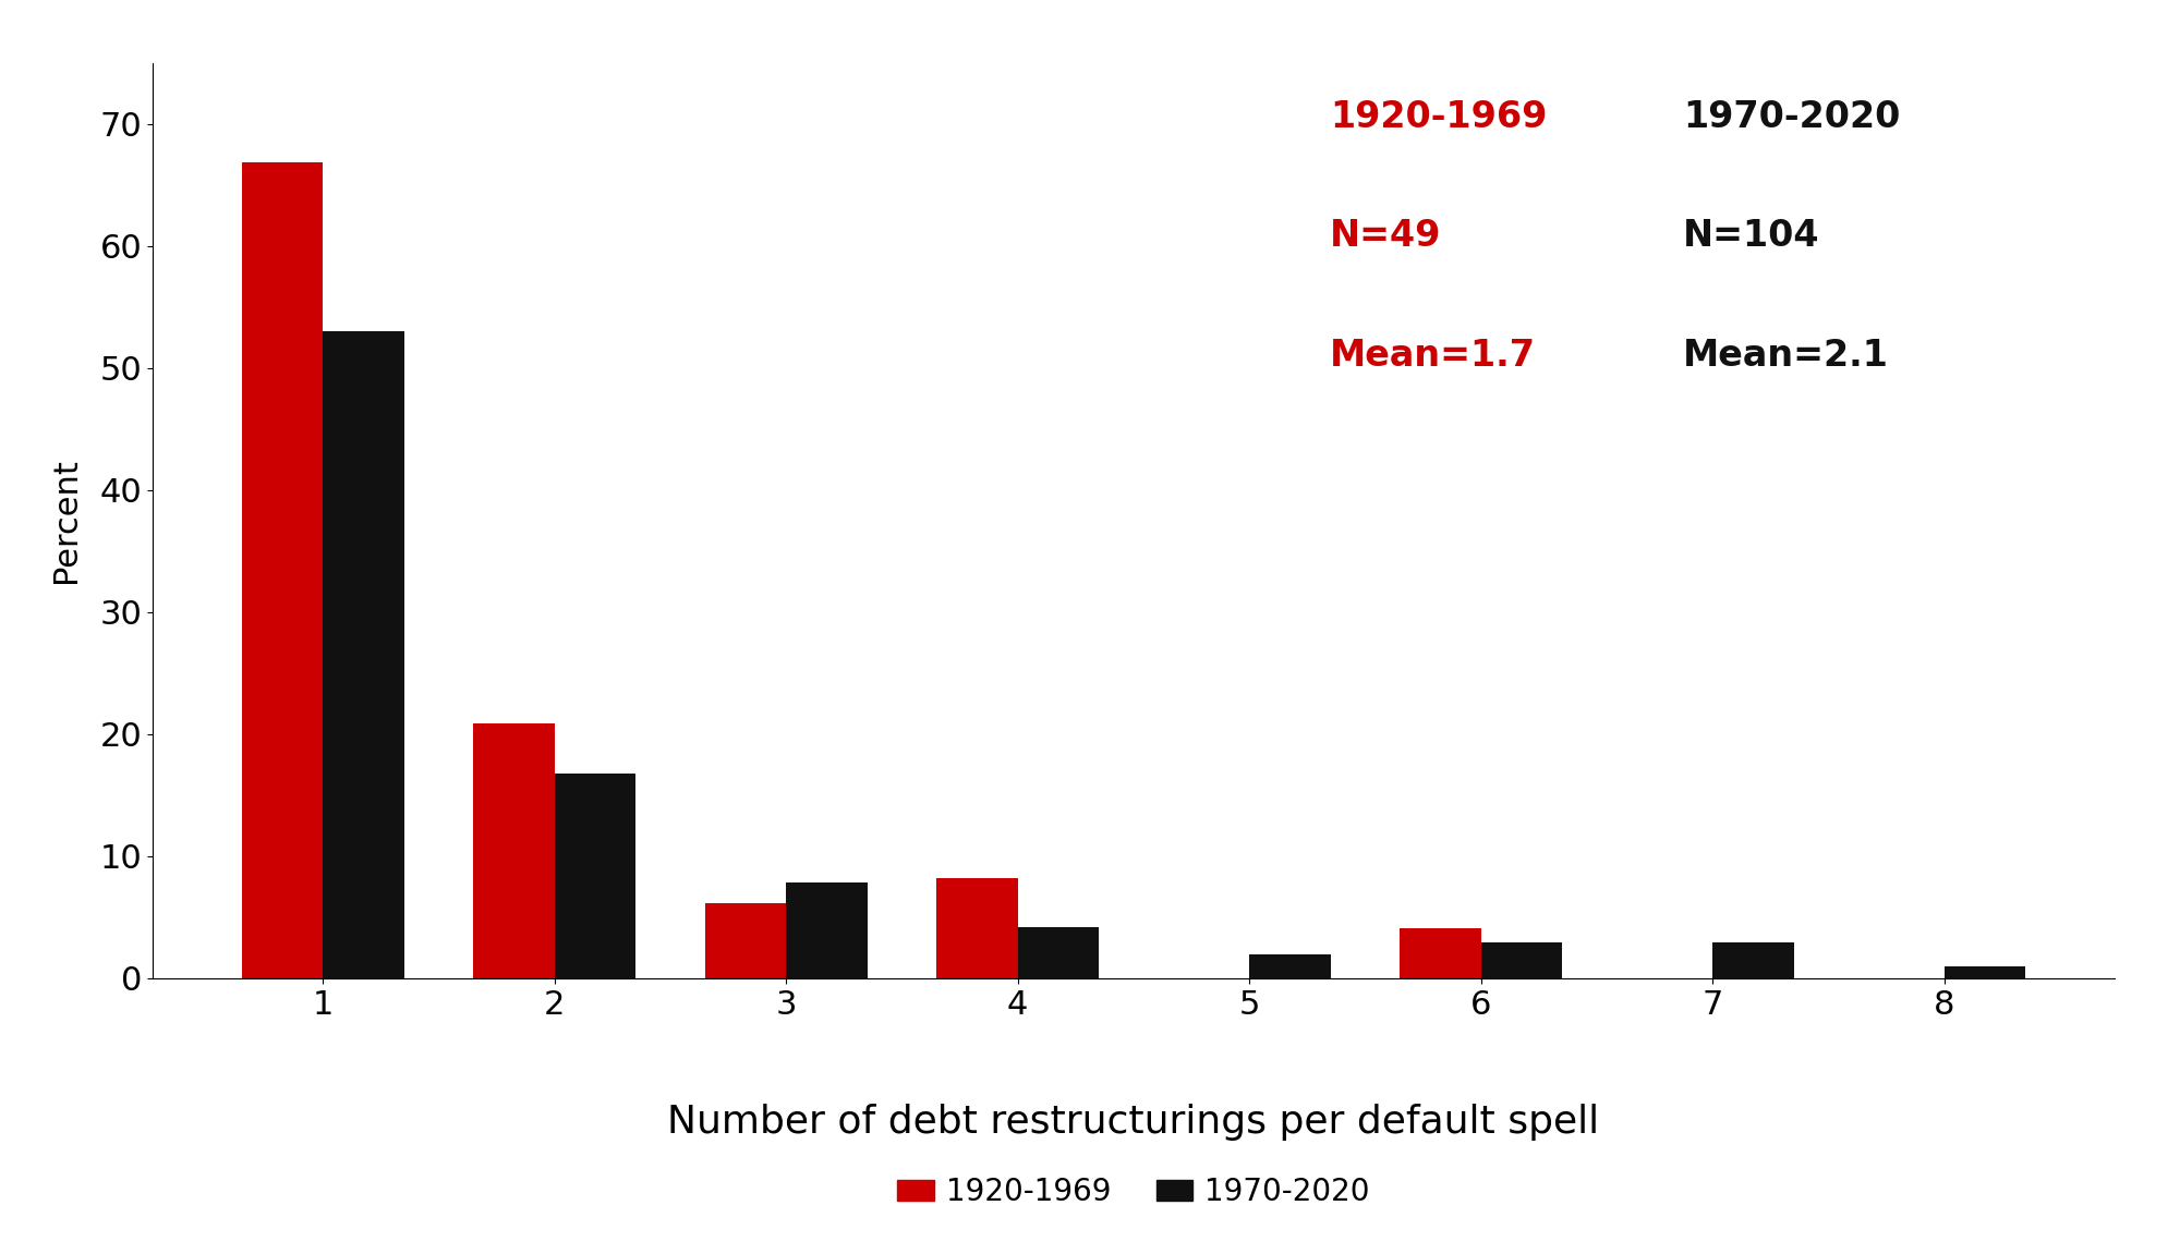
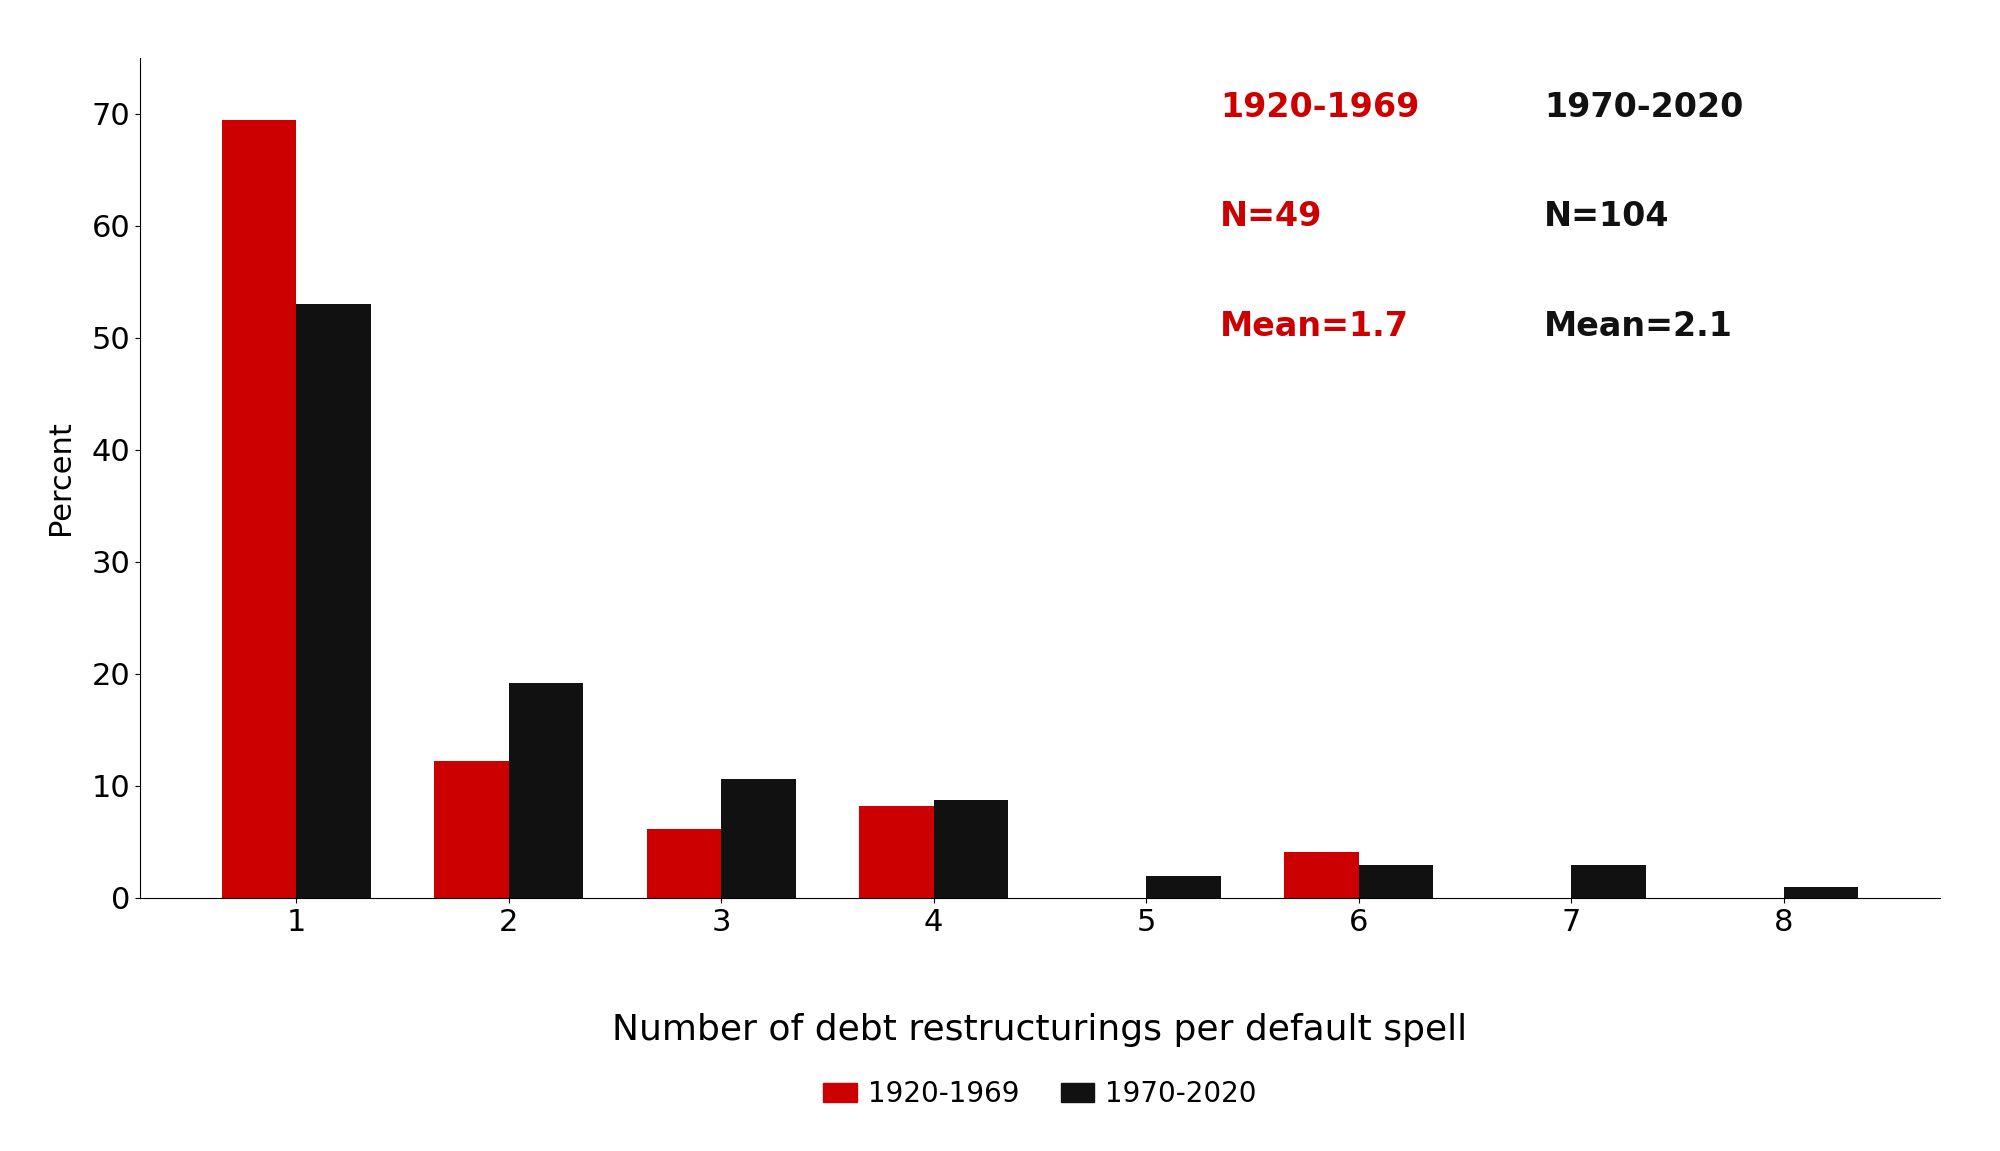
1920-1969/1: 66.8 -> 69.4
1920-1969/2: 20.9 -> 12.2
1970-2020/2: 16.8 -> 19.2
1970-2020/3: 7.8 -> 10.6
1970-2020/4: 4.2 -> 8.7
